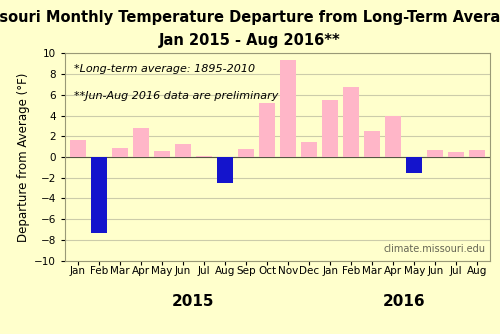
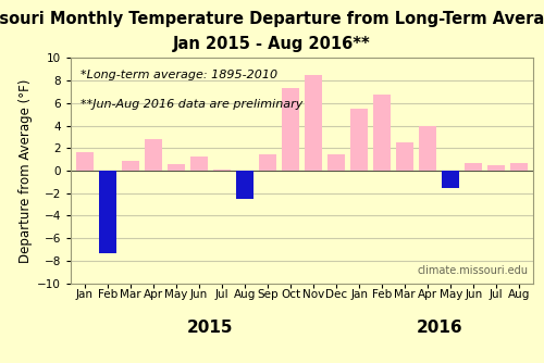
Sep: 0.8 -> 1.4
Oct: 5.2 -> 7.3
Nov: 9.4 -> 8.5
